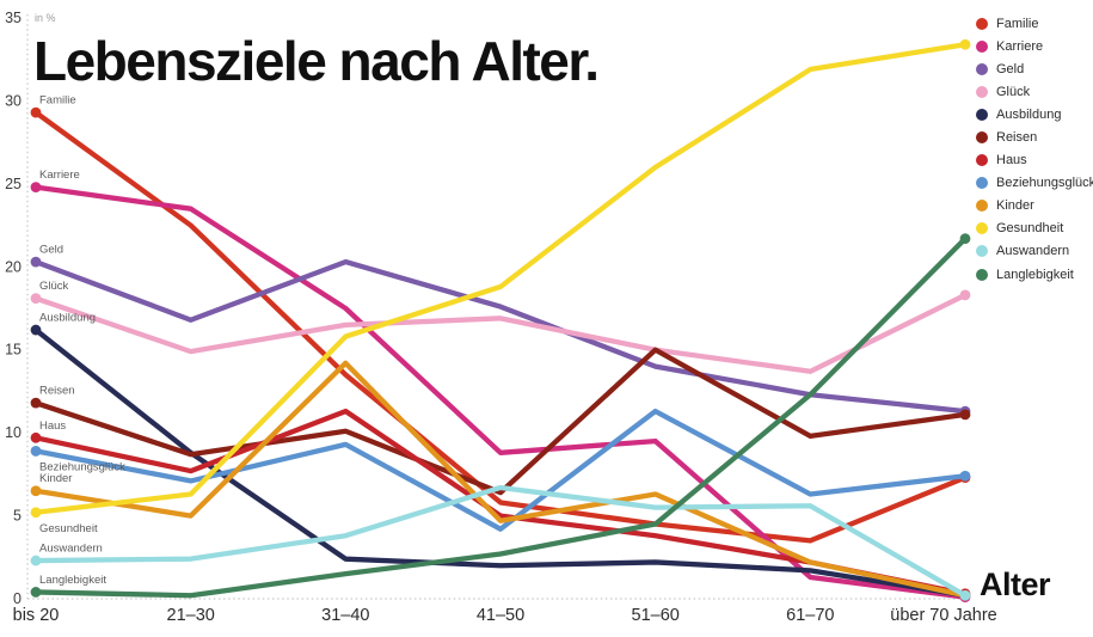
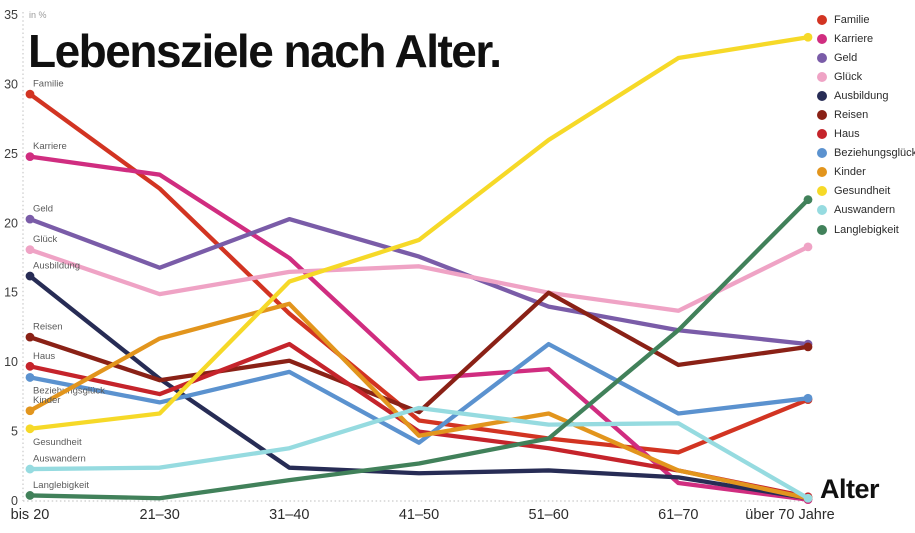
Kinder/21–30: 5.0 -> 11.7
